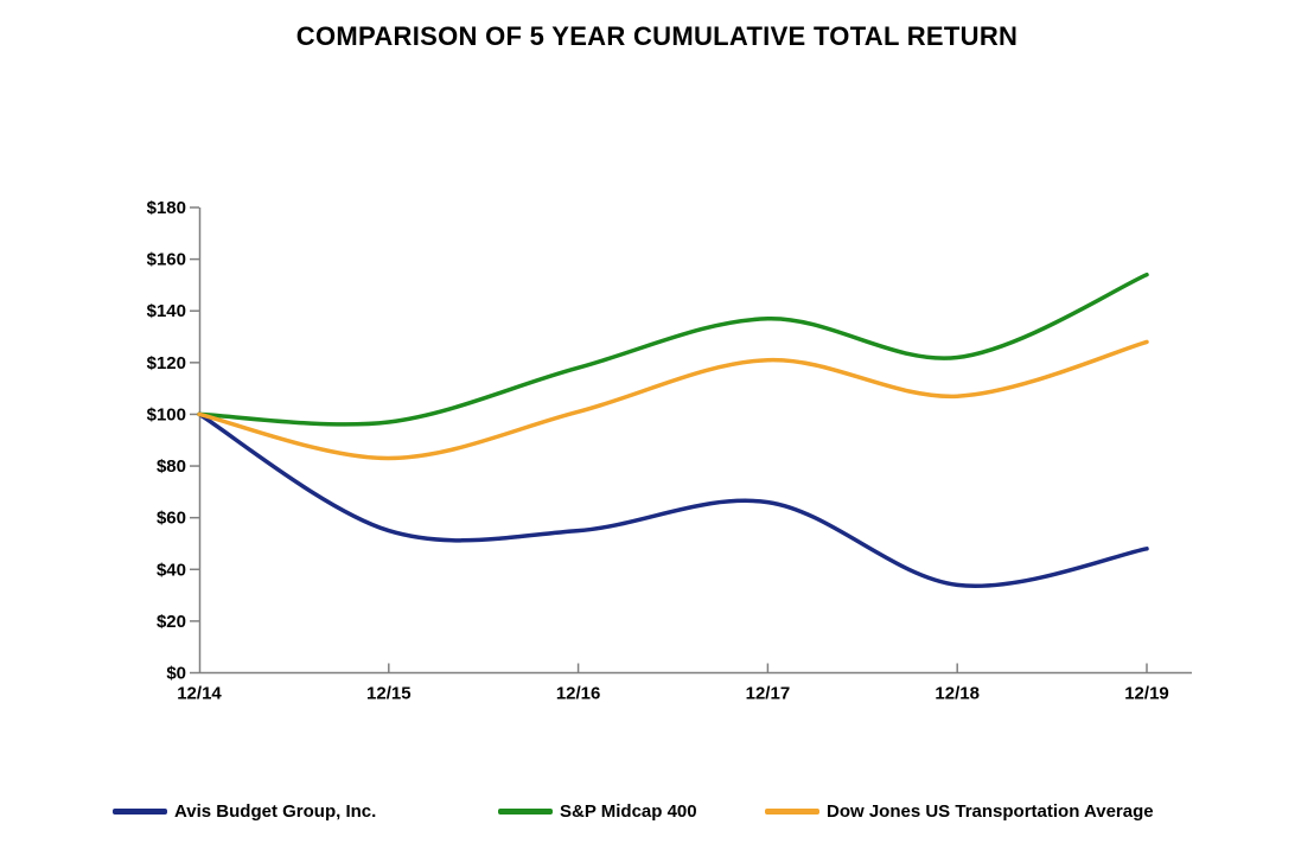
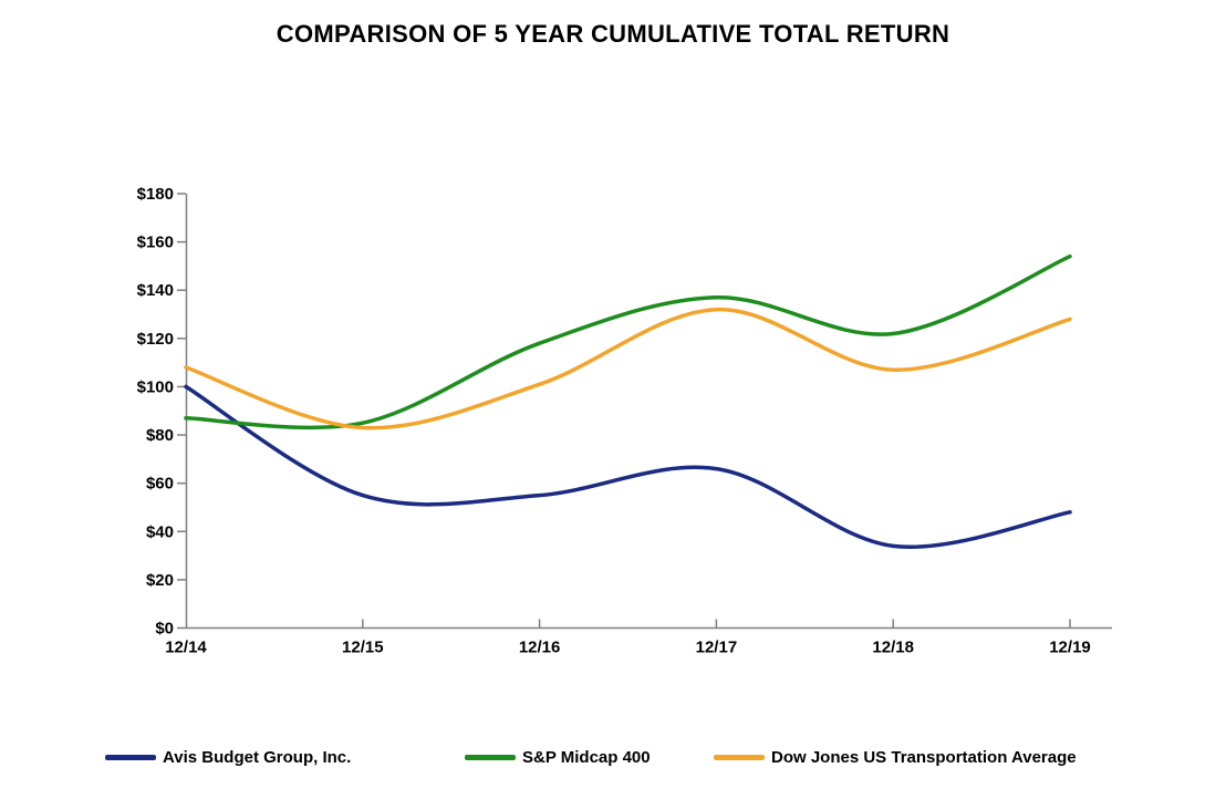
S&P Midcap 400/12/14: $100 -> $87
Dow Jones US Transportation Average/12/14: $100 -> $108
S&P Midcap 400/12/15: $97 -> $85
Dow Jones US Transportation Average/12/17: $121 -> $132
